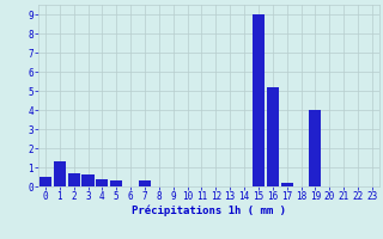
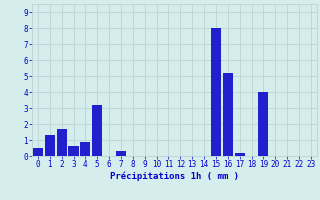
2: 0.7 -> 1.7
4: 0.4 -> 0.9
5: 0.3 -> 3.2
15: 9.0 -> 8.0
